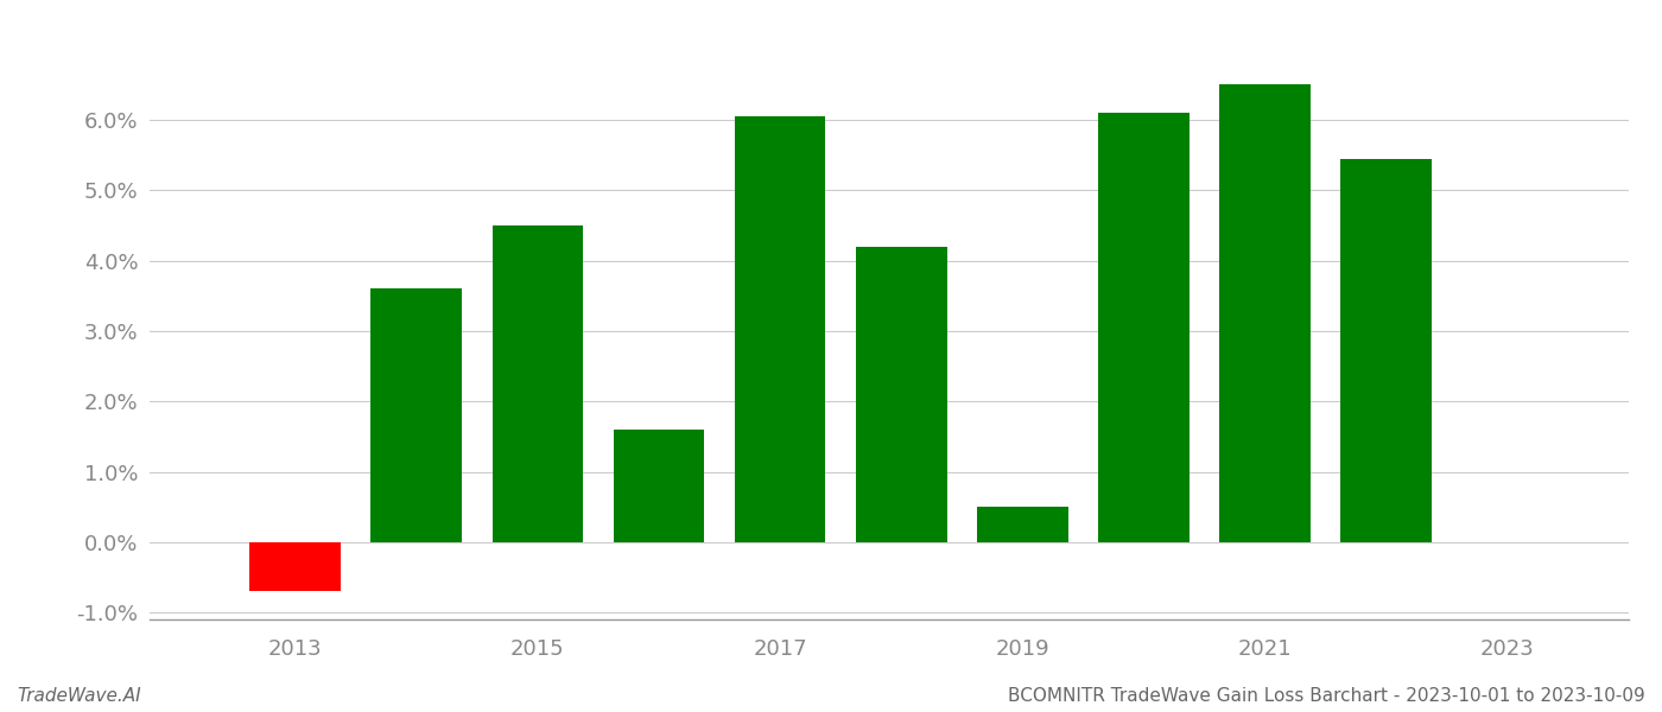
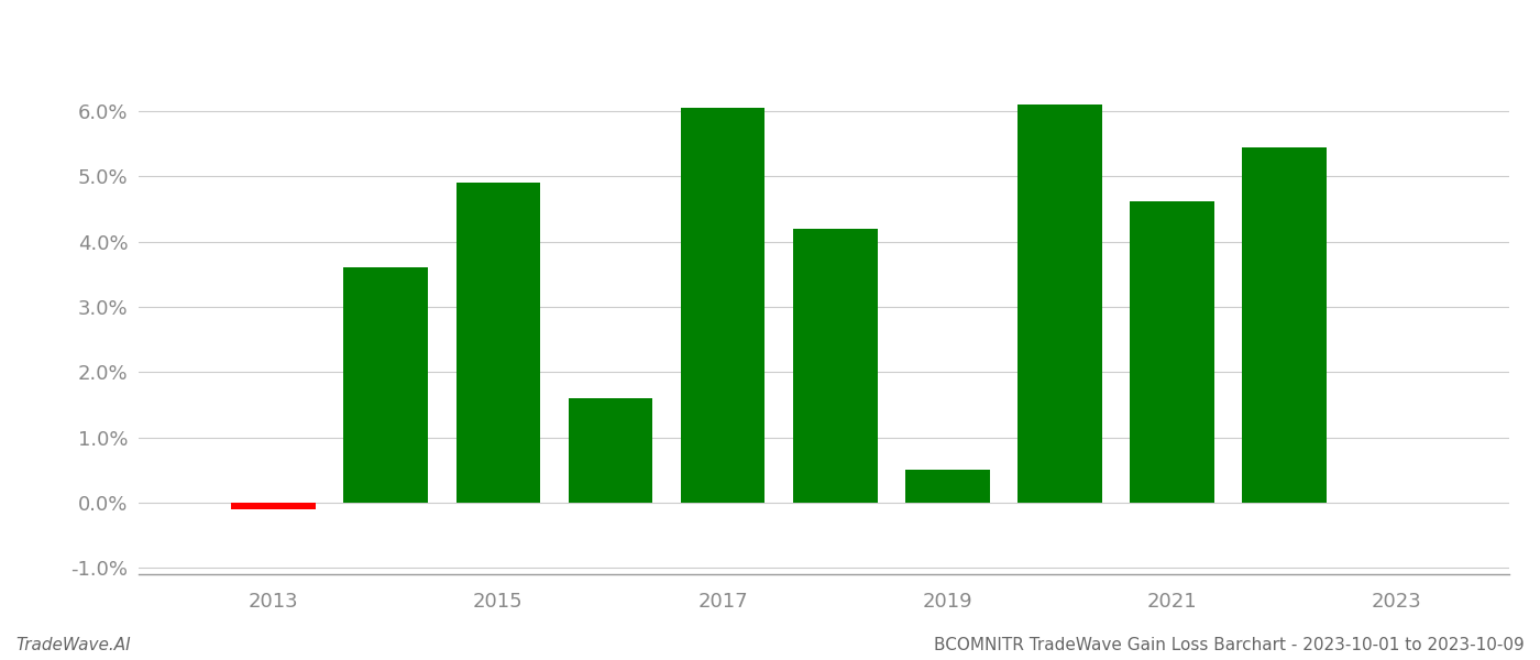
2013: -0.70% -> -0.10%
2015: 4.50% -> 4.90%
2021: 6.50% -> 4.62%
